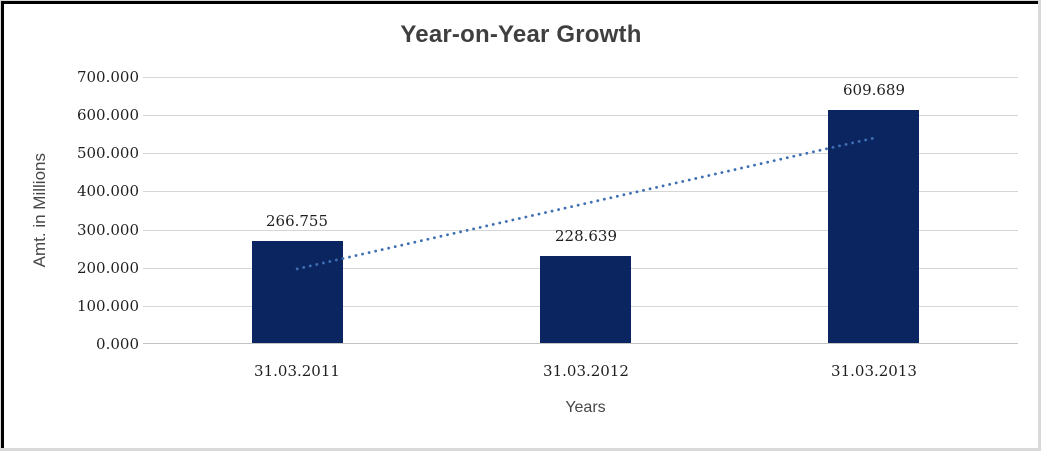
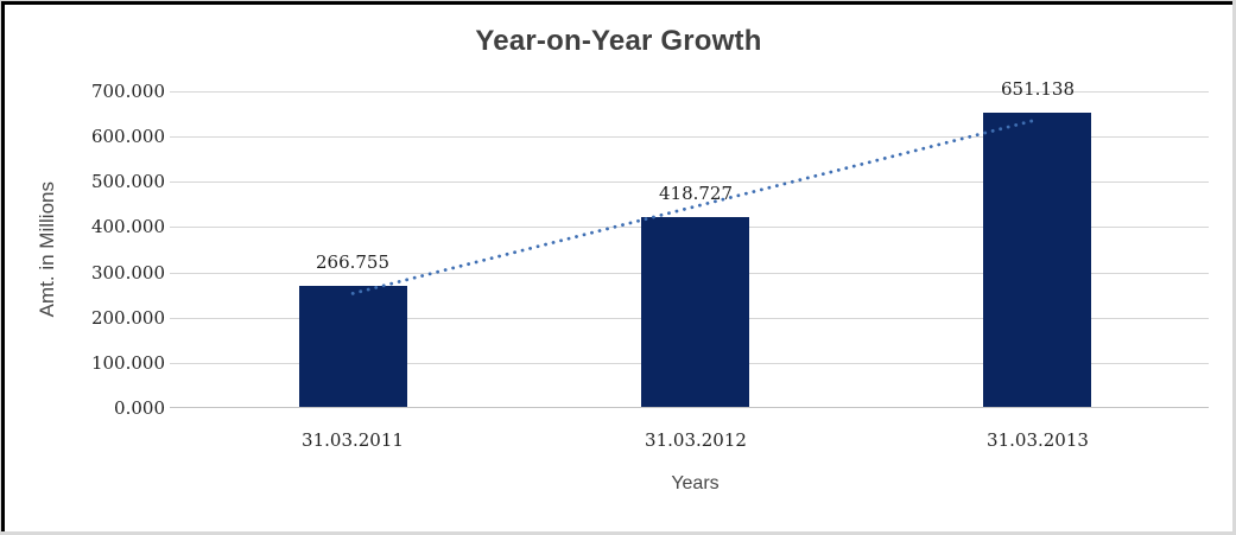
31.03.2012: 228.639 -> 418.727
31.03.2013: 609.689 -> 651.138
